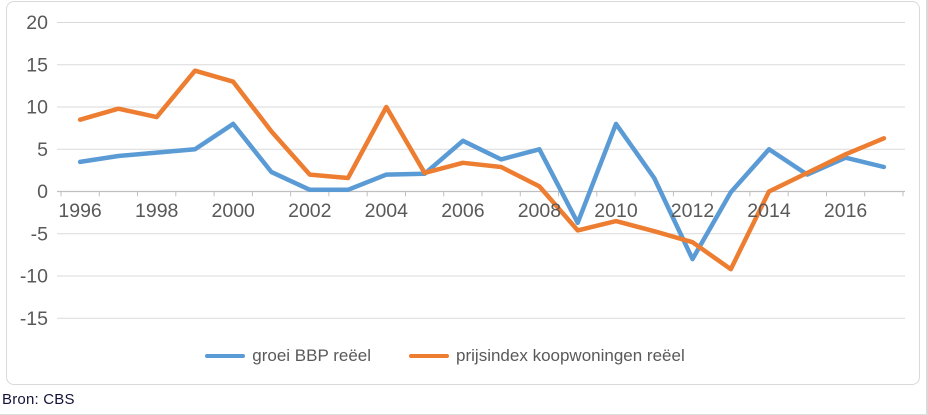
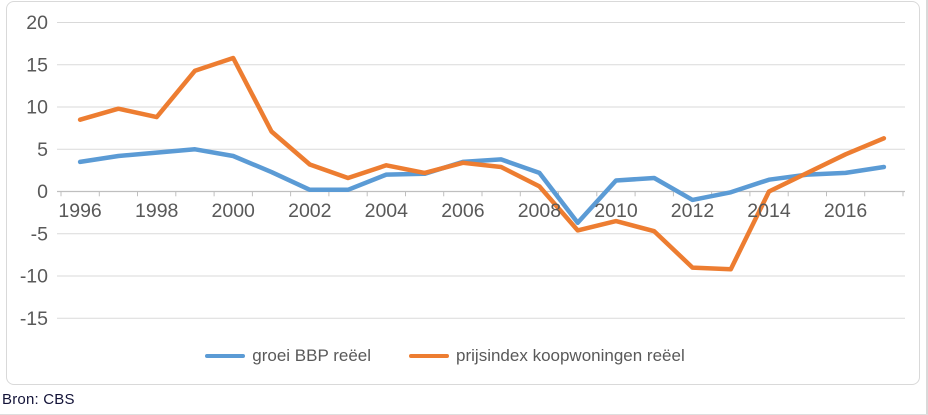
groei BBP reëel/2000: 8 -> 4
prijsindex koopwoningen reëel/2000: 13 -> 16
prijsindex koopwoningen reëel/2002: 2 -> 3
prijsindex koopwoningen reëel/2004: 10 -> 3
groei BBP reëel/2006: 6 -> 4
groei BBP reëel/2008: 5 -> 2
groei BBP reëel/2010: 8 -> 1
groei BBP reëel/2012: -8 -> -1
prijsindex koopwoningen reëel/2012: -6 -> -9
groei BBP reëel/2014: 5 -> 1
groei BBP reëel/2016: 4 -> 2
